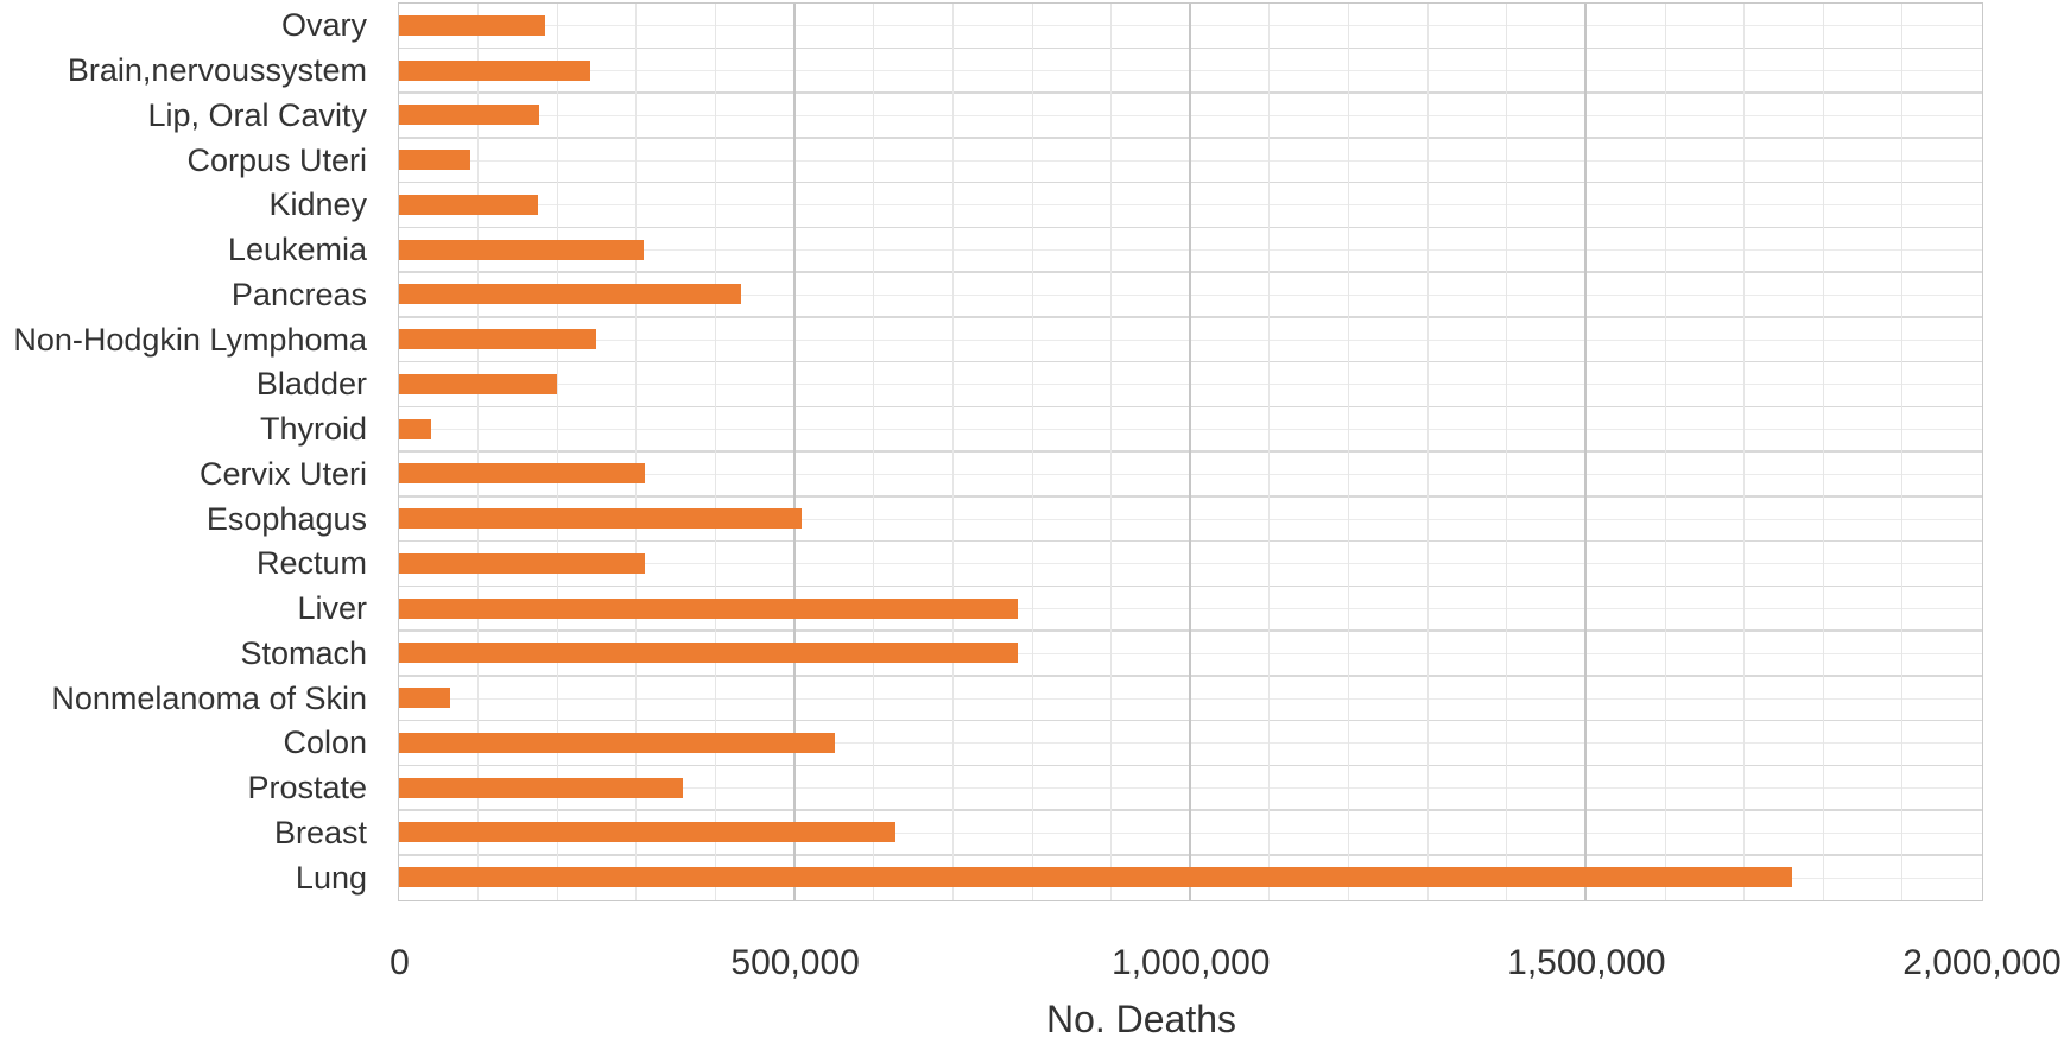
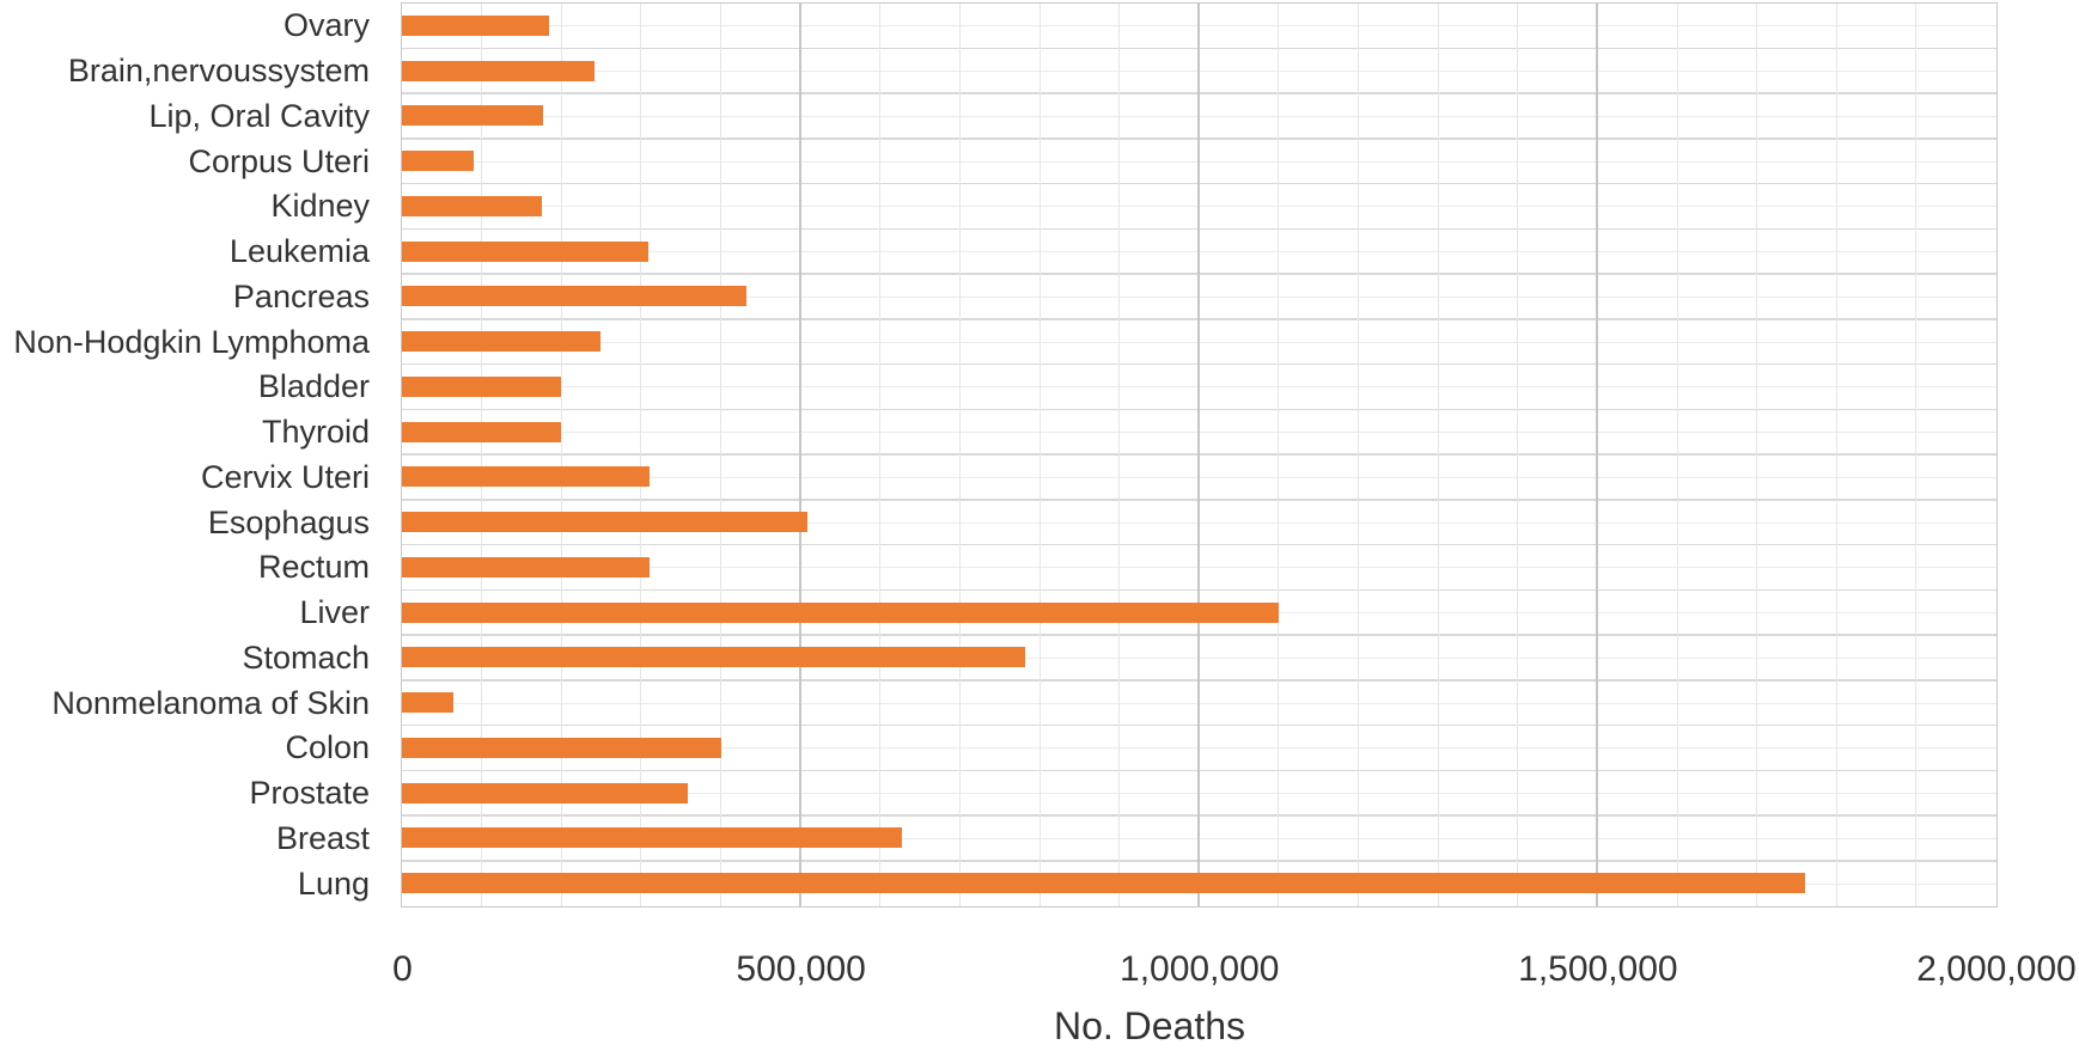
Thyroid: 40000 -> 200000
Liver: 780000 -> 1100000
Colon: 550000 -> 400000
